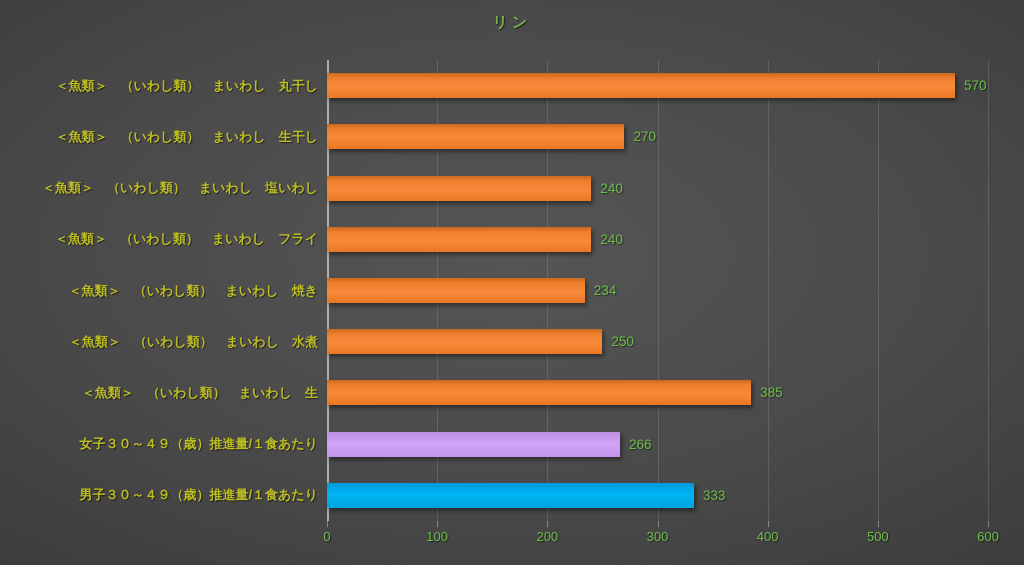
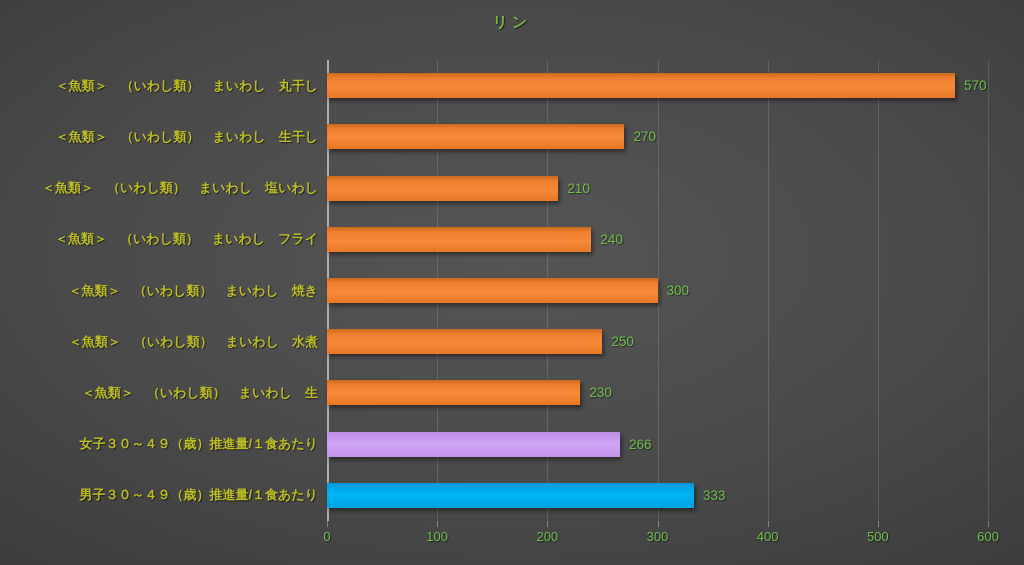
＜魚類＞ （いわし類） まいわし 塩いわし: 240 -> 210
＜魚類＞ （いわし類） まいわし 焼き: 234 -> 300
＜魚類＞ （いわし類） まいわし 生: 385 -> 230
